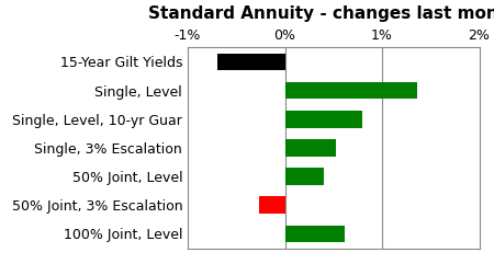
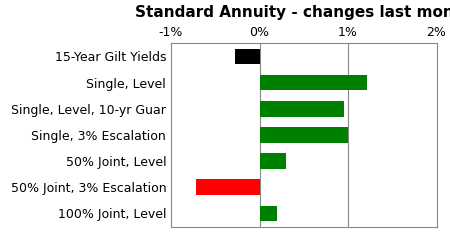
15-Year Gilt Yields: -0.70% -> -0.28%
Single, Level: 1.36% -> 1.22%
Single, Level, 10-yr Guar: 0.80% -> 0.95%
Single, 3% Escalation: 0.52% -> 1.00%
50% Joint, Level: 0.40% -> 0.30%
50% Joint, 3% Escalation: -0.26% -> -0.72%
100% Joint, Level: 0.62% -> 0.20%
